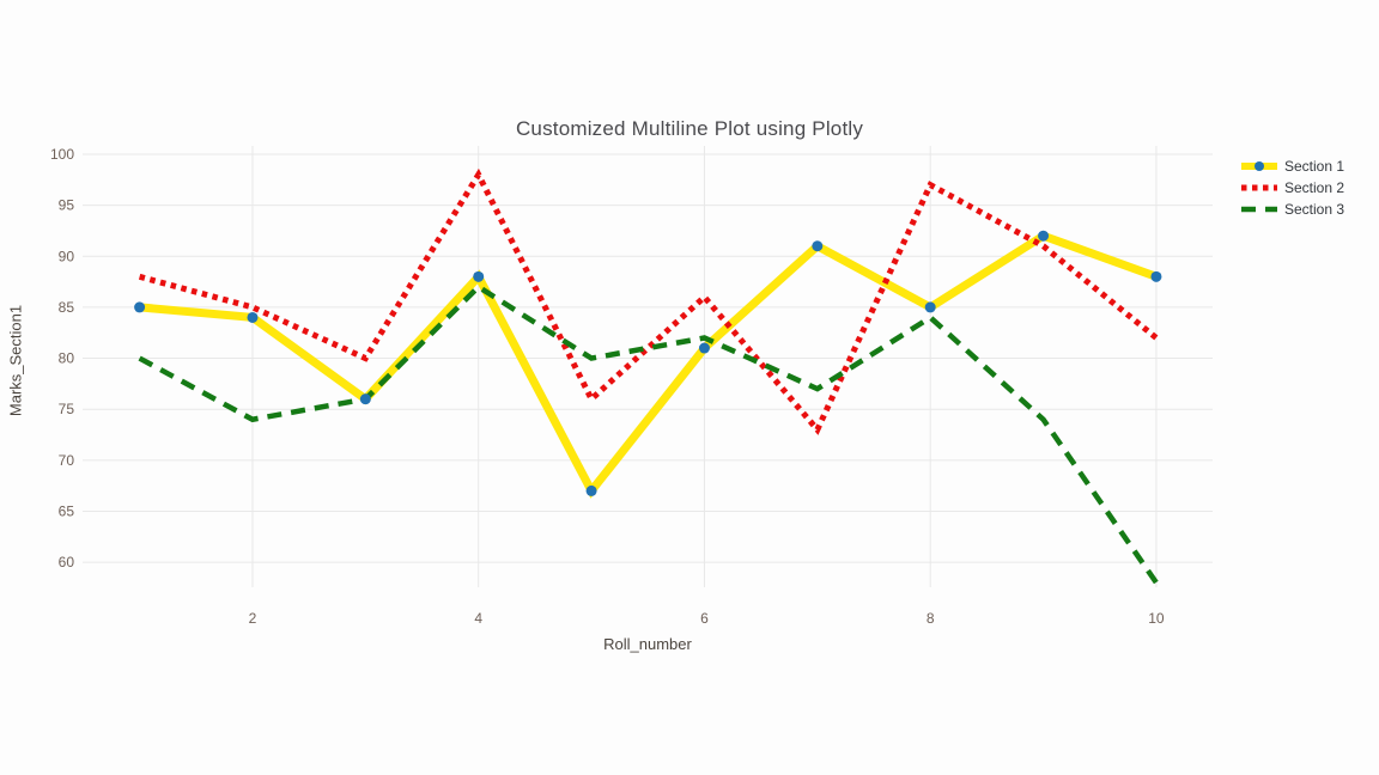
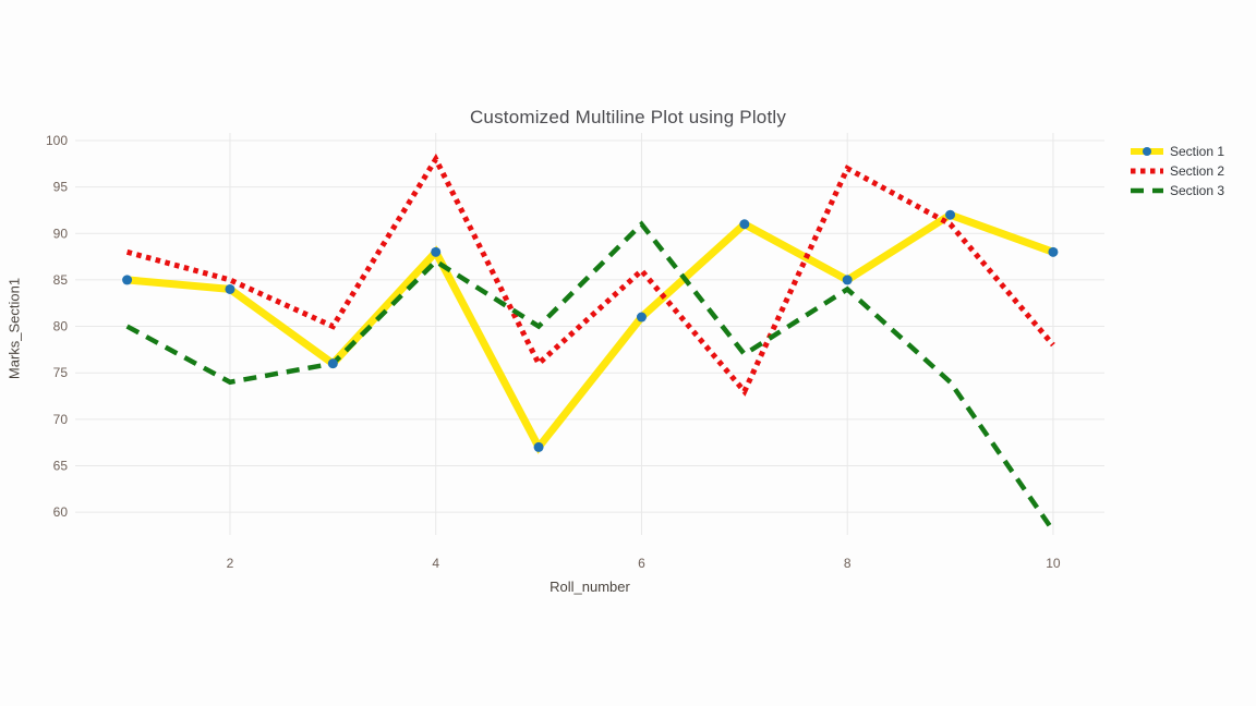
Section 3/6: 82 -> 91
Section 2/10: 82 -> 78
